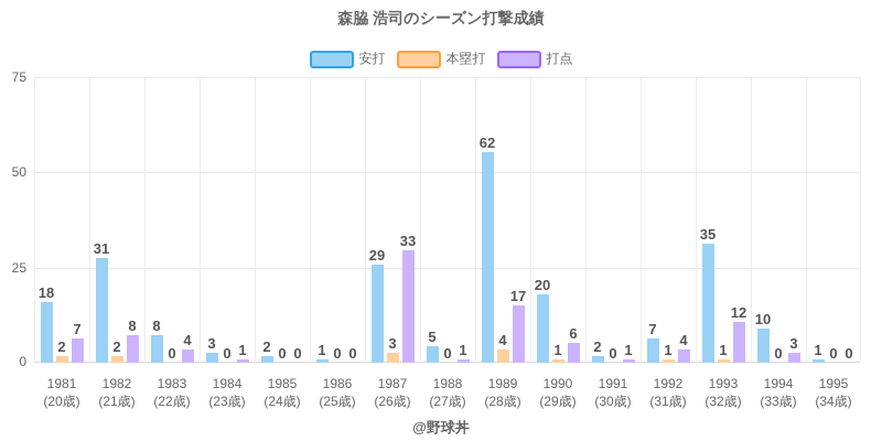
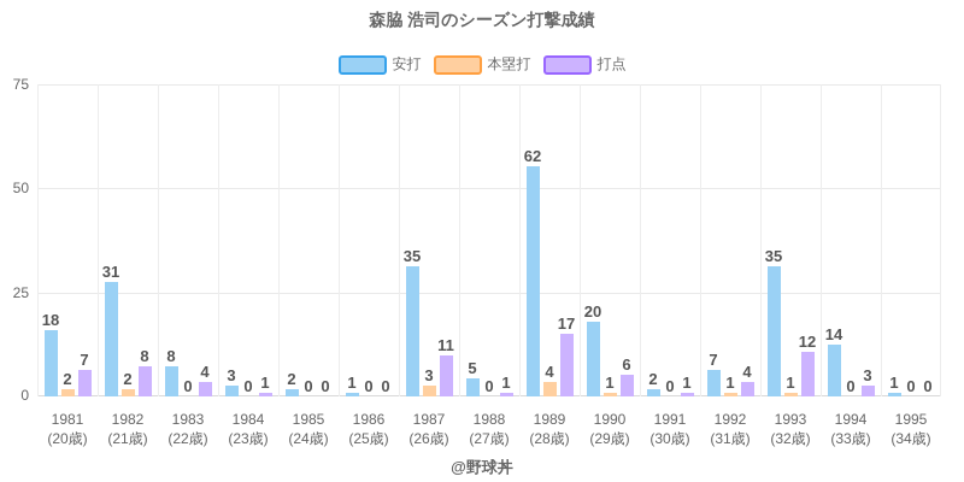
安打/1987: 29 -> 35
打点/1987: 33 -> 11
安打/1994: 10 -> 14
